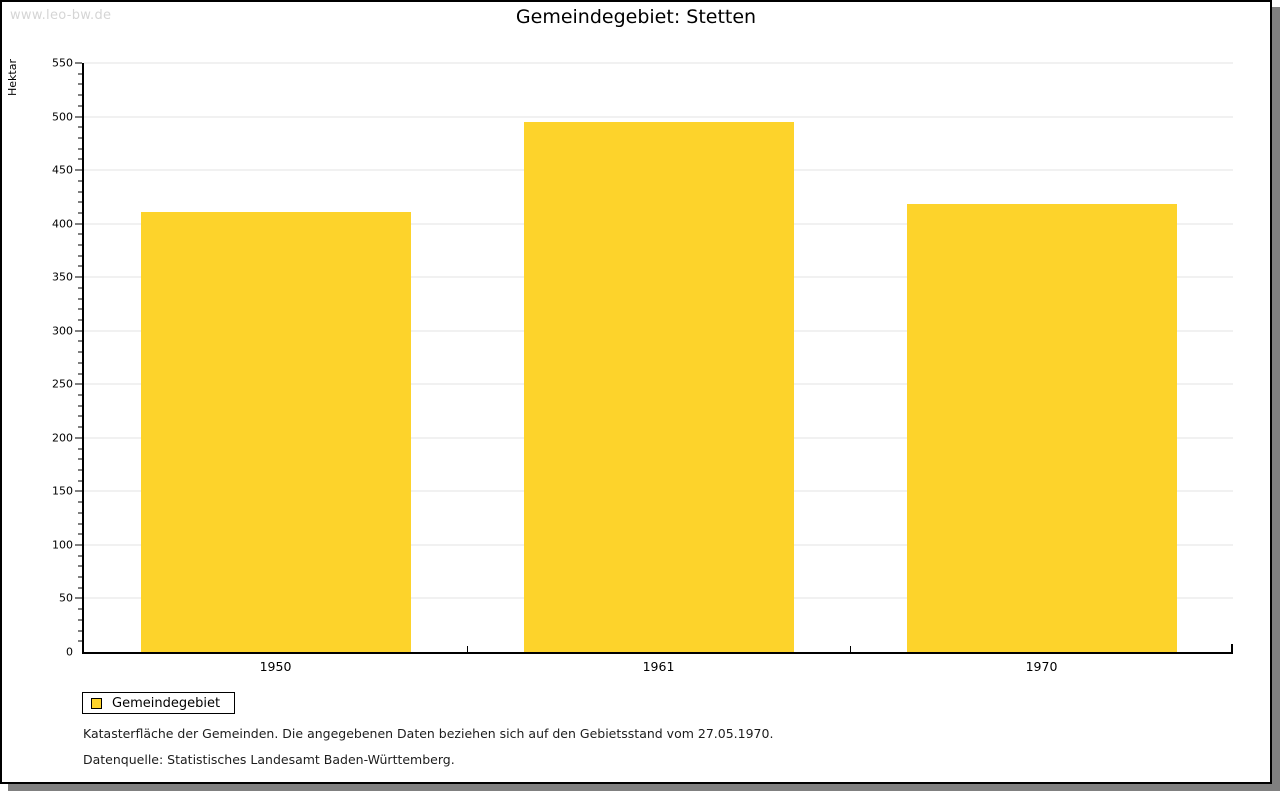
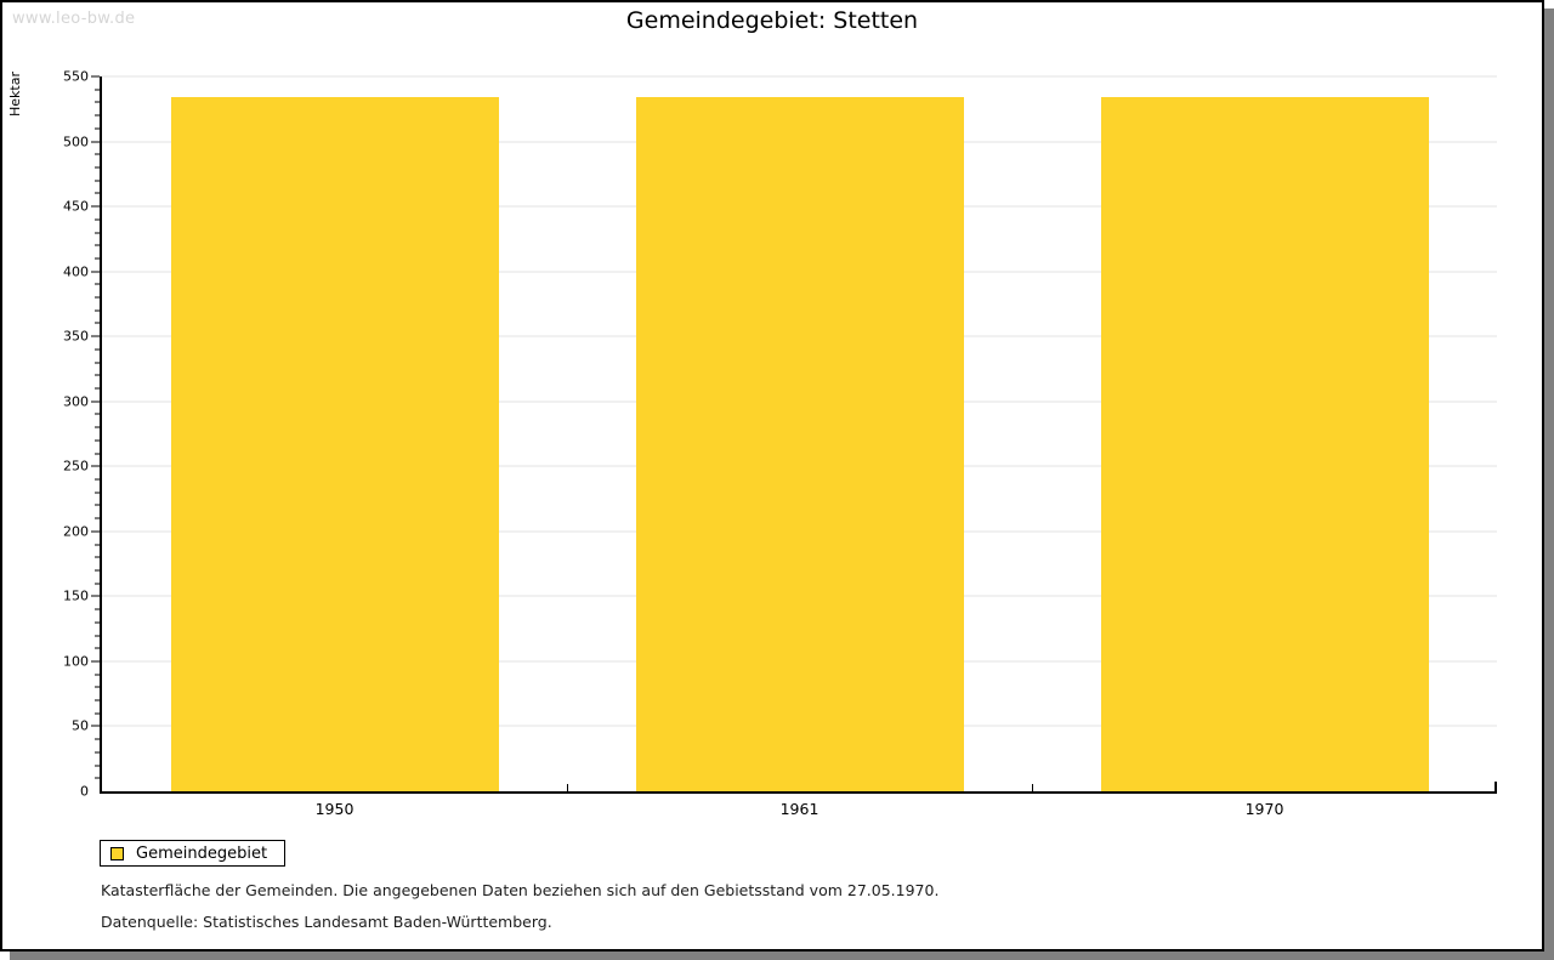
1950: 411 -> 534
1961: 495 -> 534
1970: 418 -> 534
